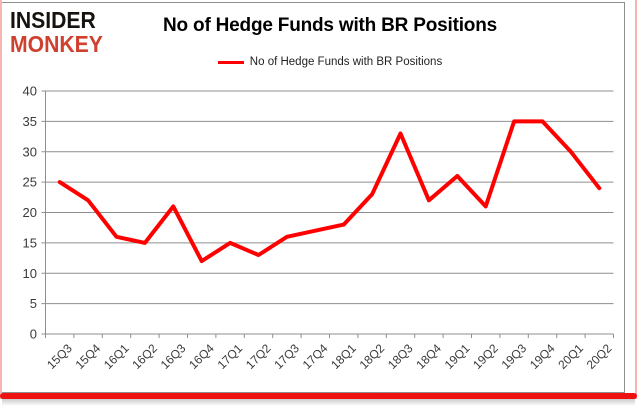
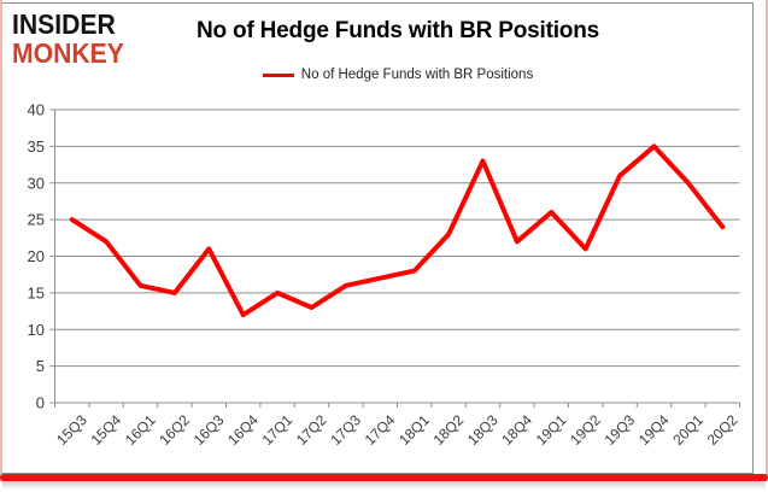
19Q3: 35 -> 31
